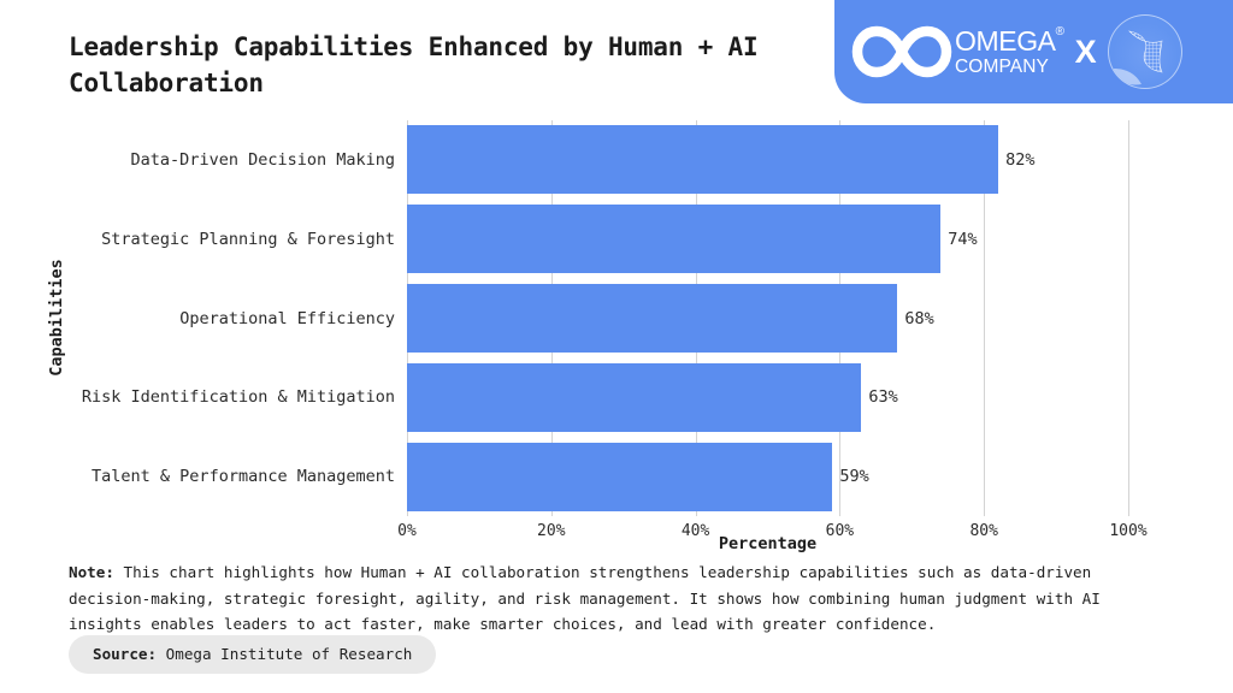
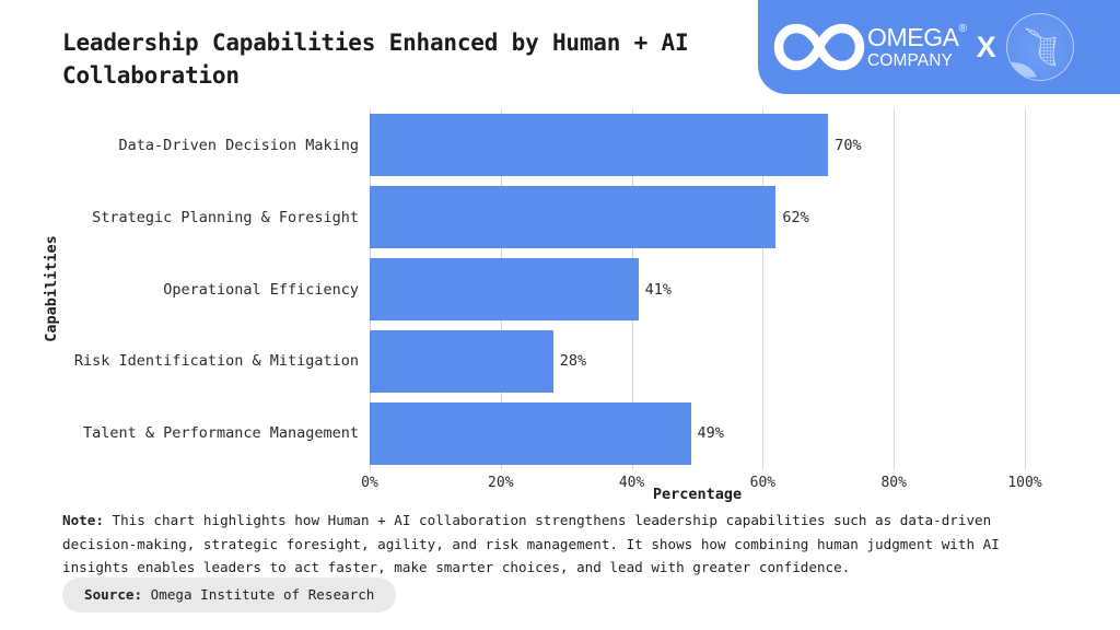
Data-Driven Decision Making: 82% -> 70%
Strategic Planning & Foresight: 74% -> 62%
Operational Efficiency: 68% -> 41%
Risk Identification & Mitigation: 63% -> 28%
Talent & Performance Management: 59% -> 49%
